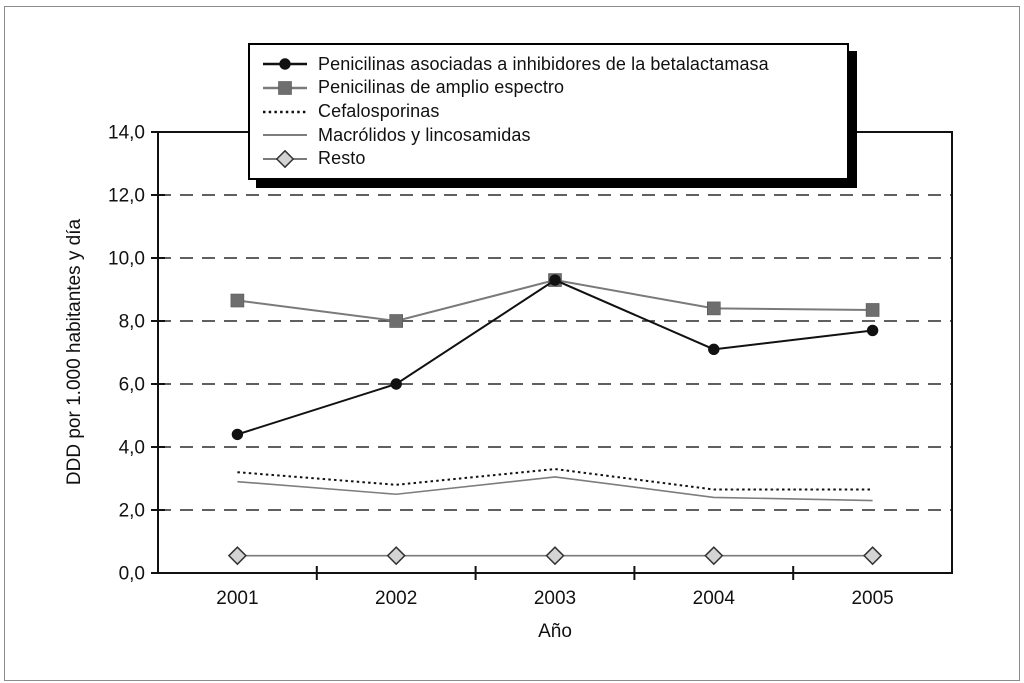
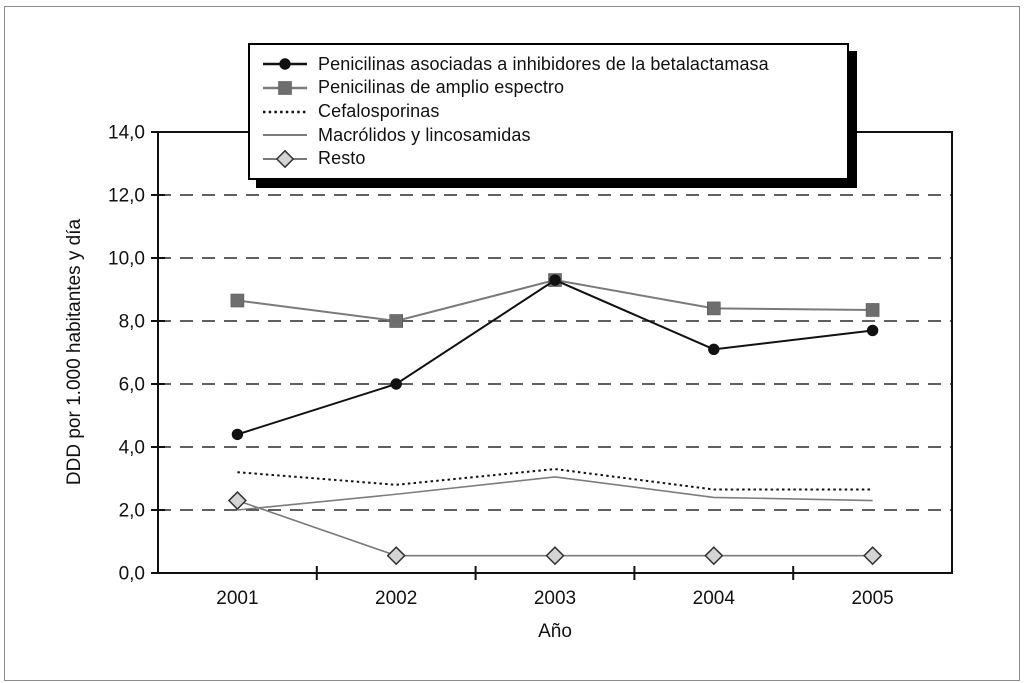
Macrólidos y lincosamidas/2001: 2,9 -> 2,0
Resto/2001: 0,6 -> 2,3
